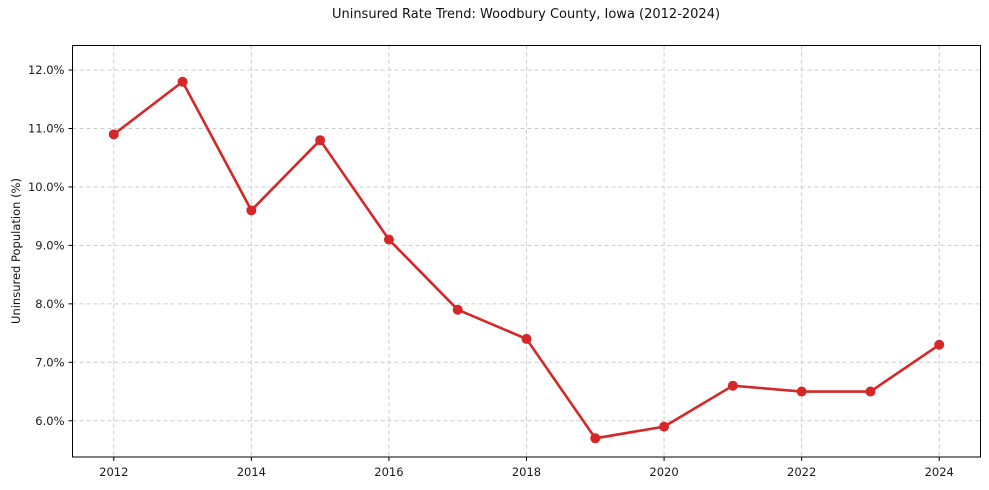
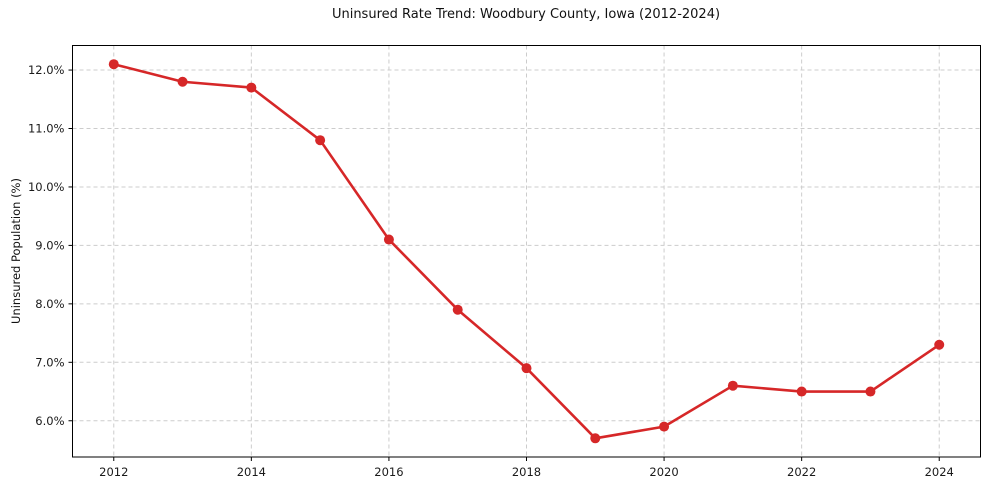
2012: 10.9% -> 12.1%
2014: 9.6% -> 11.7%
2018: 7.4% -> 6.9%
